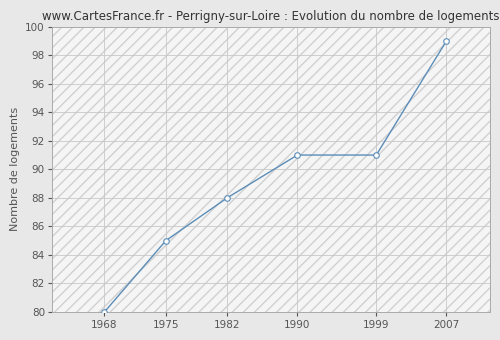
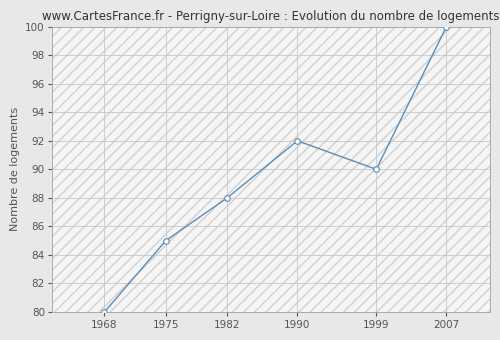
1990: 91 -> 92
1999: 91 -> 90
2007: 99 -> 100
